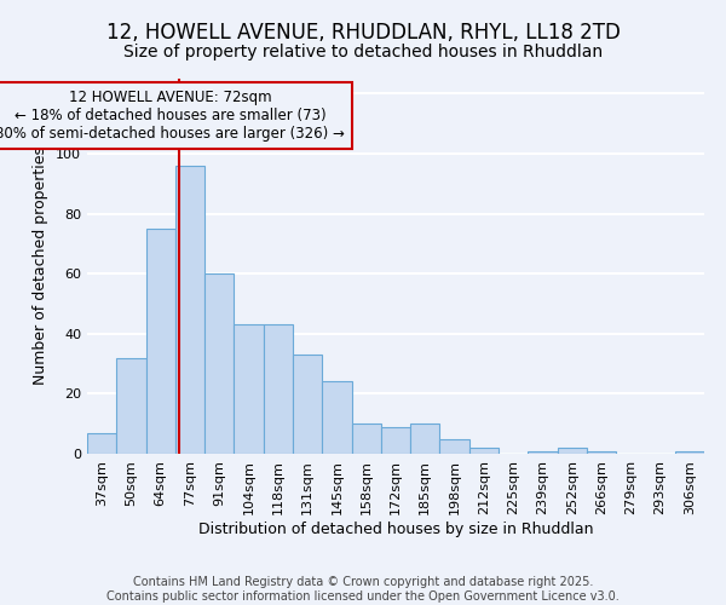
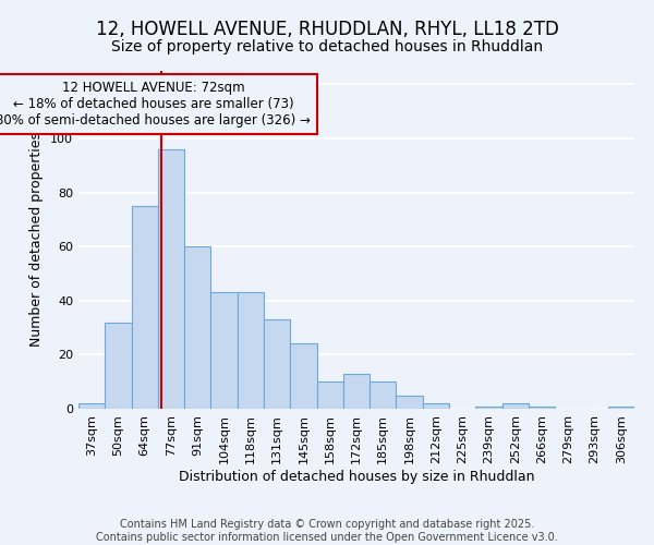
37sqm: 7 -> 2
172sqm: 9 -> 13
